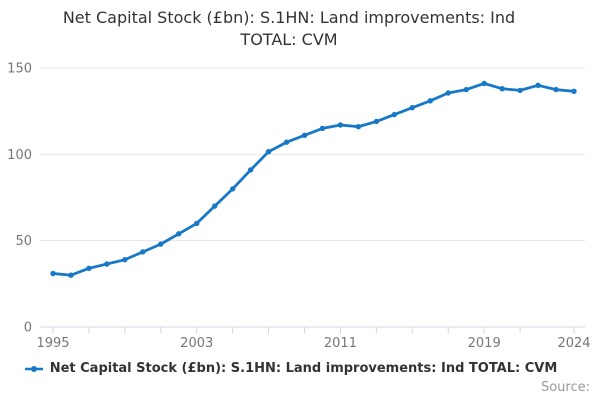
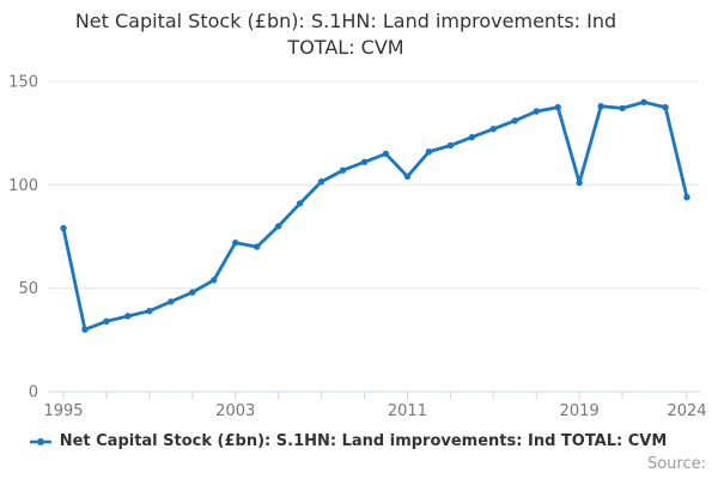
1995: 31 -> 79
2003: 60 -> 72
2011: 117 -> 104
2019: 141 -> 101
2024: 136 -> 94
